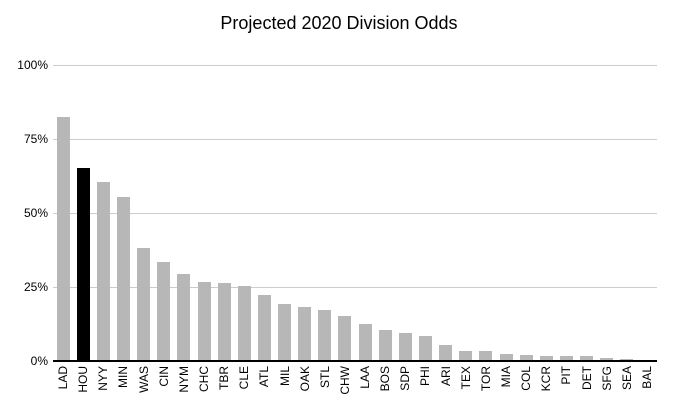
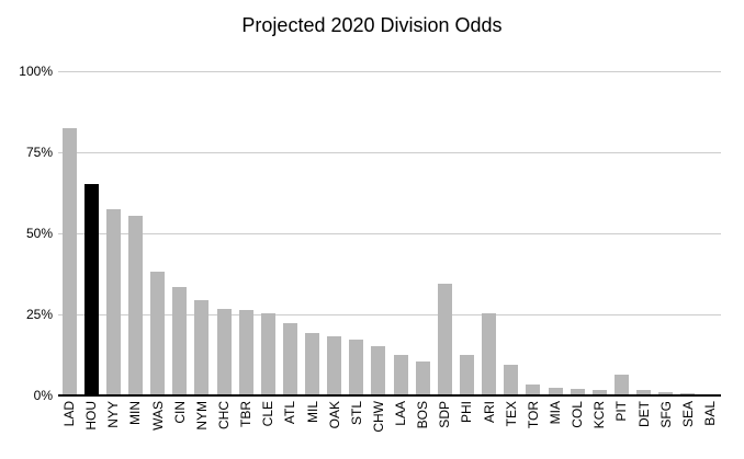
NYY: 60% -> 57%
SDP: 9% -> 34%
PHI: 8% -> 12%
ARI: 5% -> 25%
TEX: 3% -> 9%
PIT: 2% -> 6%
